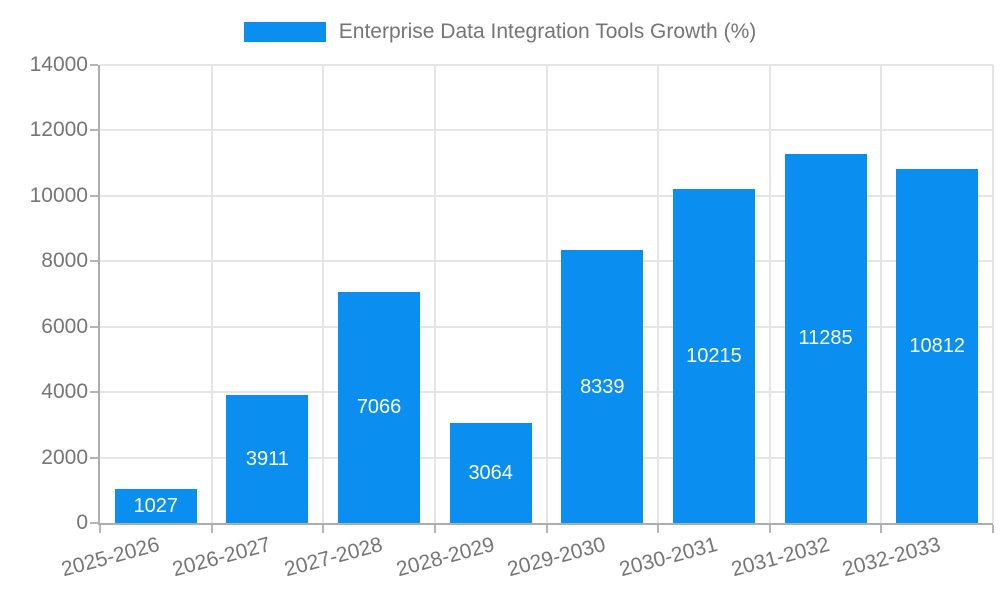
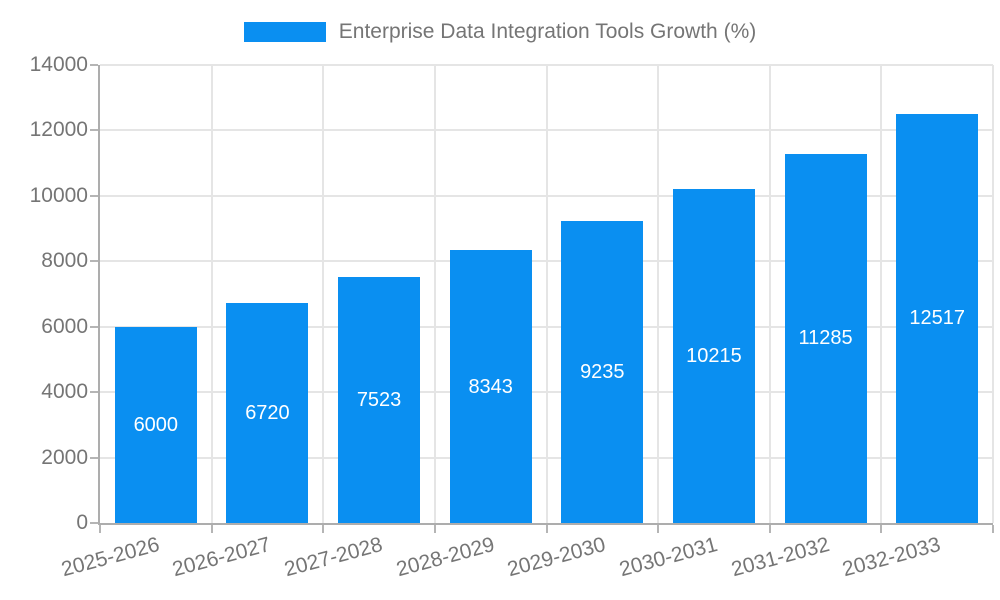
2025-2026: 1027 -> 6000
2026-2027: 3911 -> 6720
2027-2028: 7066 -> 7523
2028-2029: 3064 -> 8343
2029-2030: 8339 -> 9235
2032-2033: 10812 -> 12517
